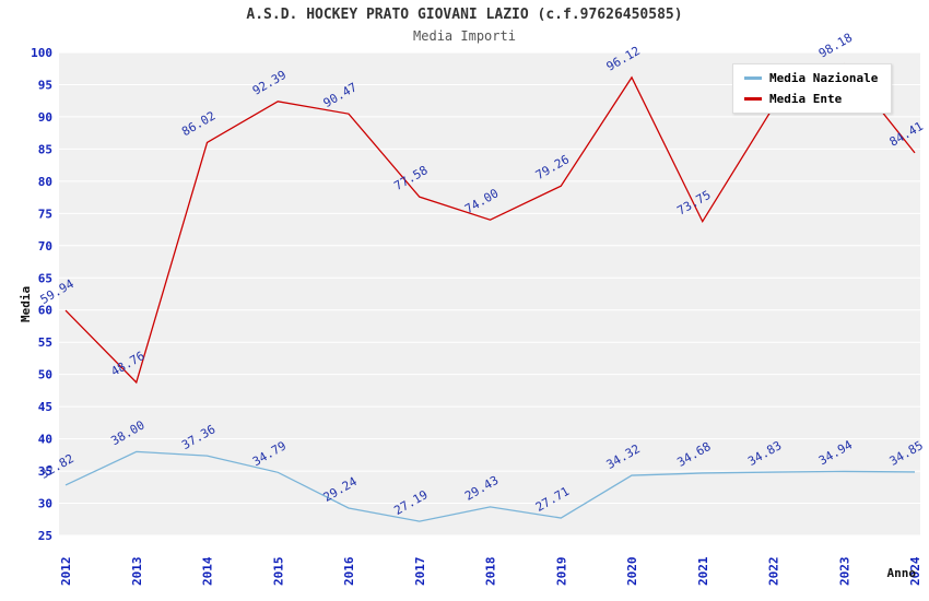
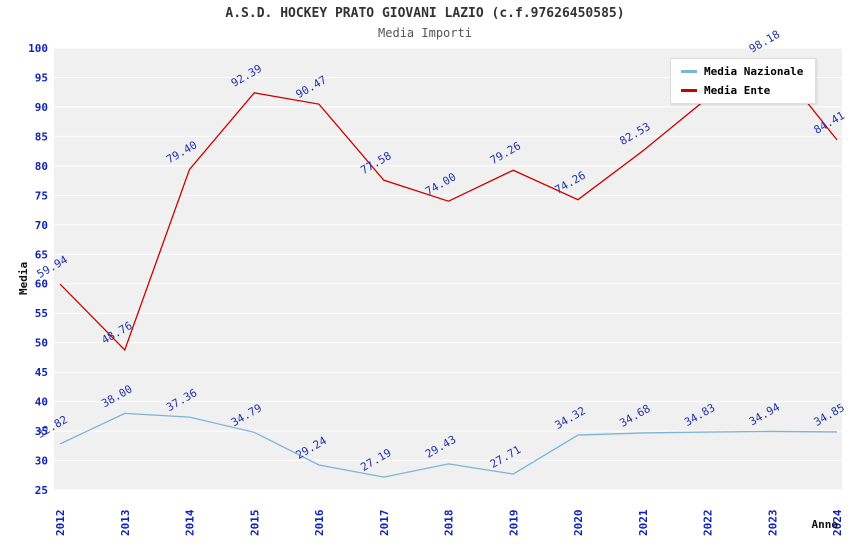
Media Ente/2014: 86.02 -> 79.40
Media Ente/2020: 96.12 -> 74.26
Media Ente/2021: 73.75 -> 82.53
